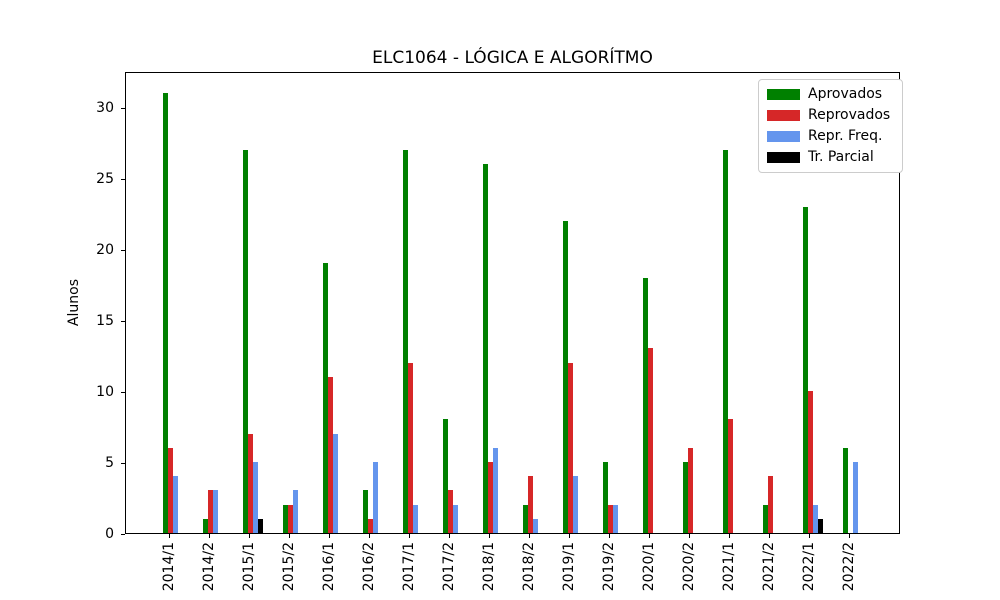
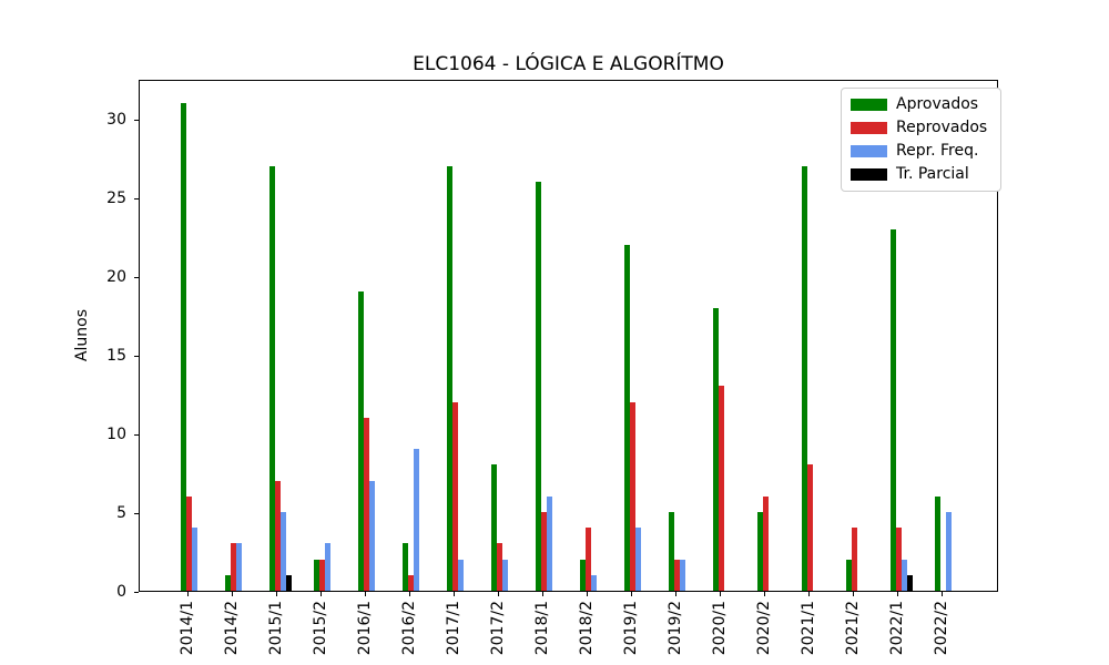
Repr. Freq./2016/2: 5 -> 9
Reprovados/2022/1: 10 -> 4
